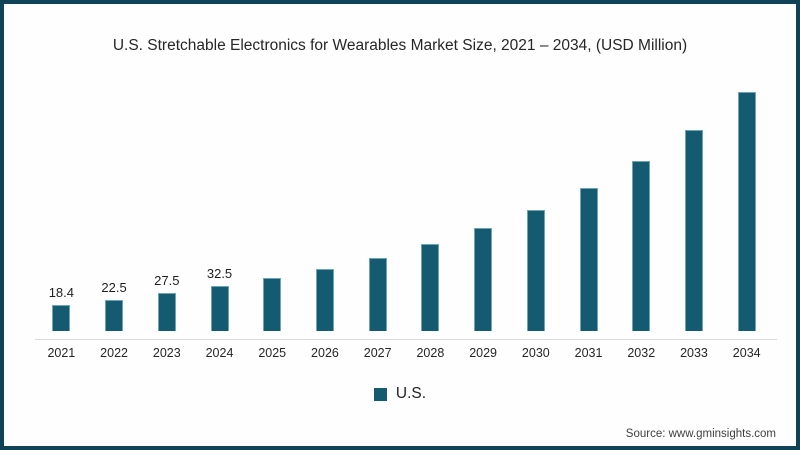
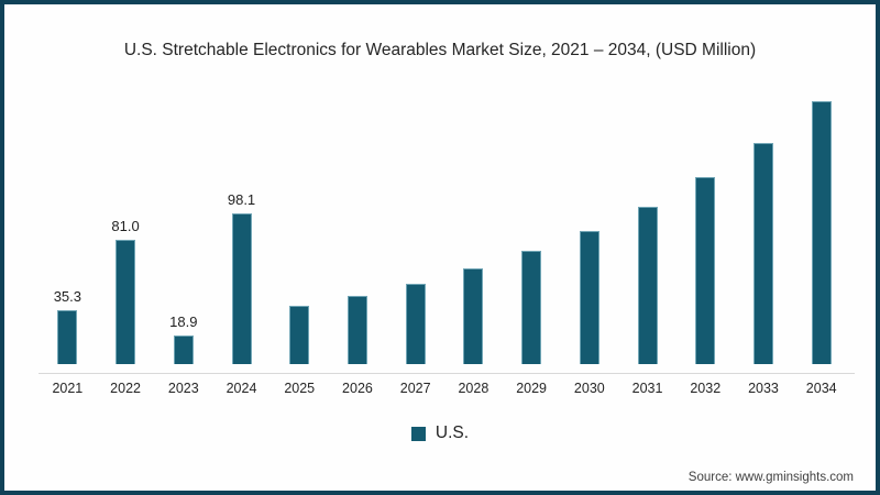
2021: 18.4 -> 35.3
2022: 22.5 -> 81.0
2023: 27.5 -> 18.9
2024: 32.5 -> 98.1
